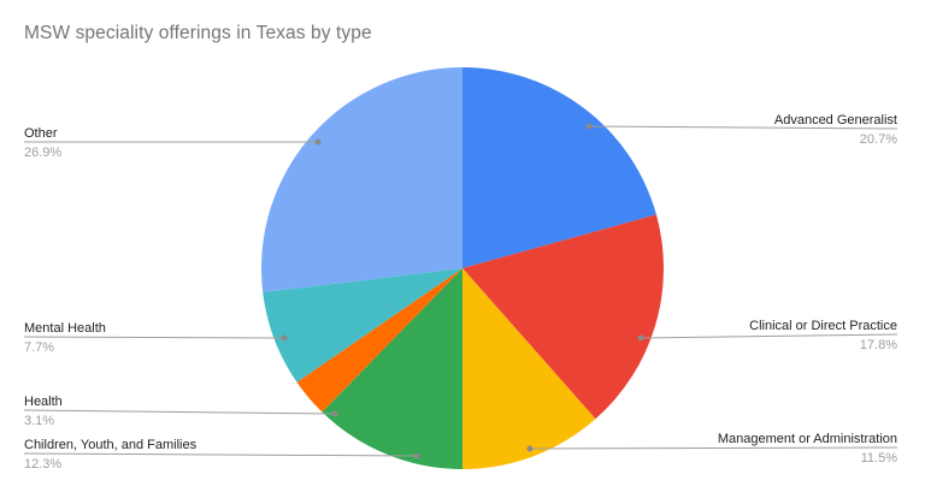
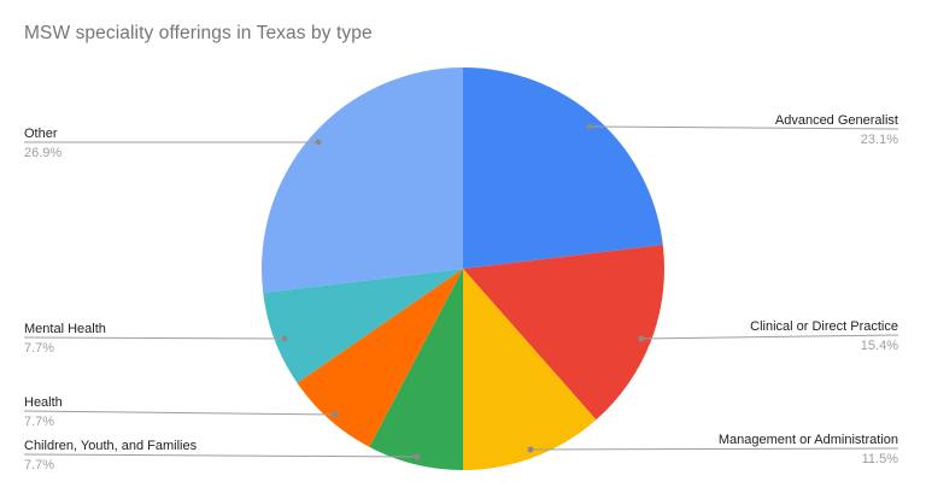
Advanced Generalist: 20.7% -> 23.1%
Clinical or Direct Practice: 17.8% -> 15.4%
Children, Youth, and Families: 12.3% -> 7.7%
Health: 3.1% -> 7.7%
